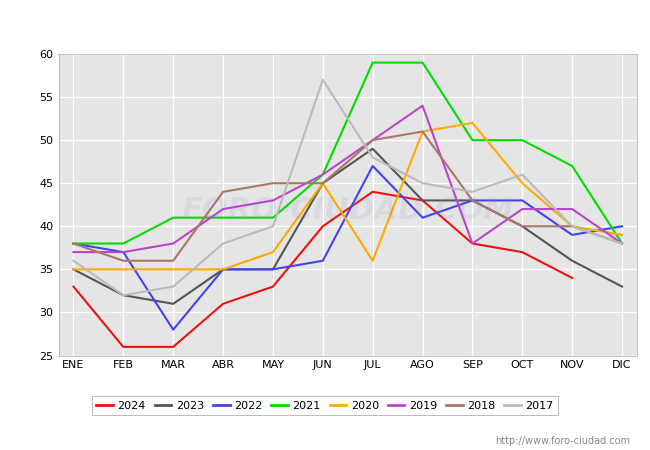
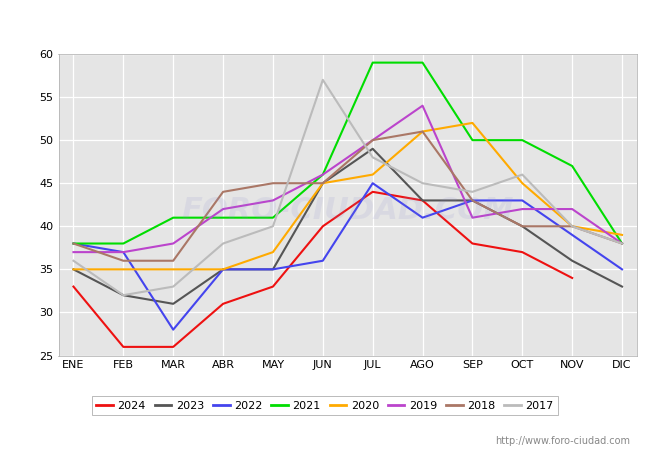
2022/JUL: 47 -> 45
2020/JUL: 36 -> 46
2019/SEP: 38 -> 41
2022/DIC: 40 -> 35
